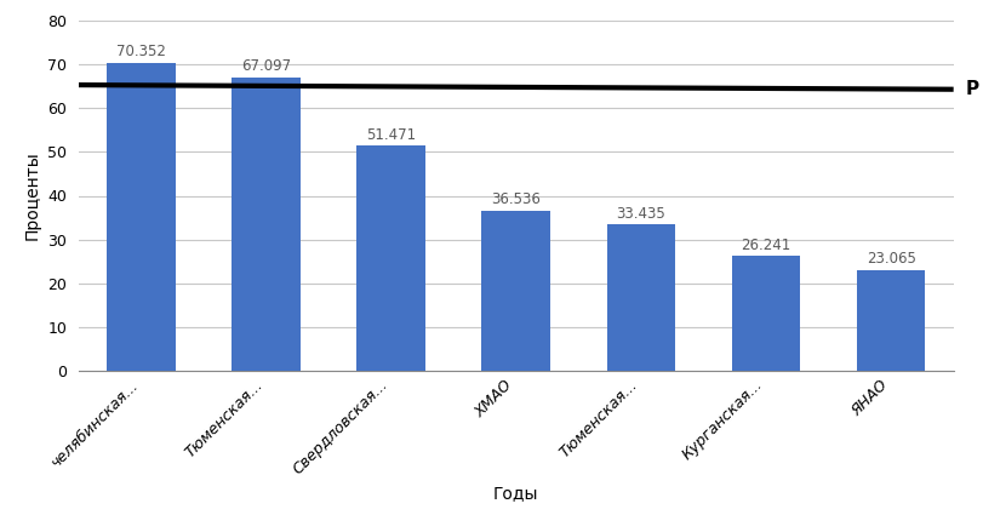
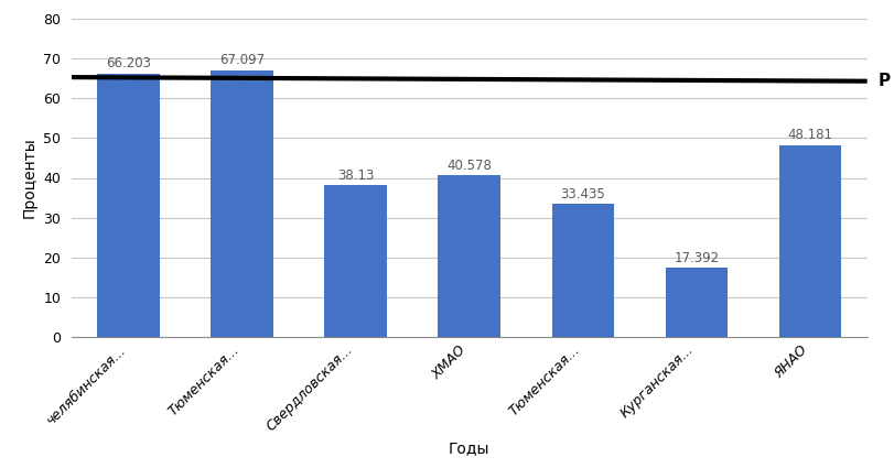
челябинская...: 70.352 -> 66.203
Свердловская...: 51.471 -> 38.13
ХМАО: 36.536 -> 40.578
Курганская...: 26.241 -> 17.392
ЯНАО: 23.065 -> 48.181
